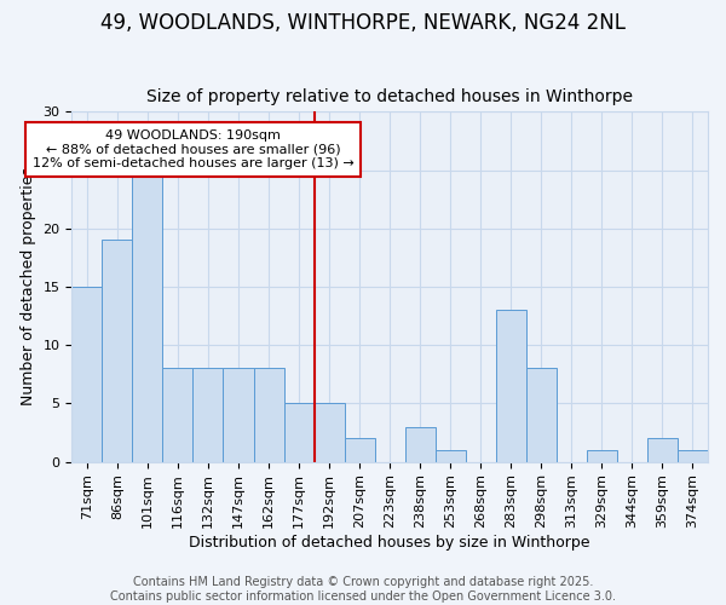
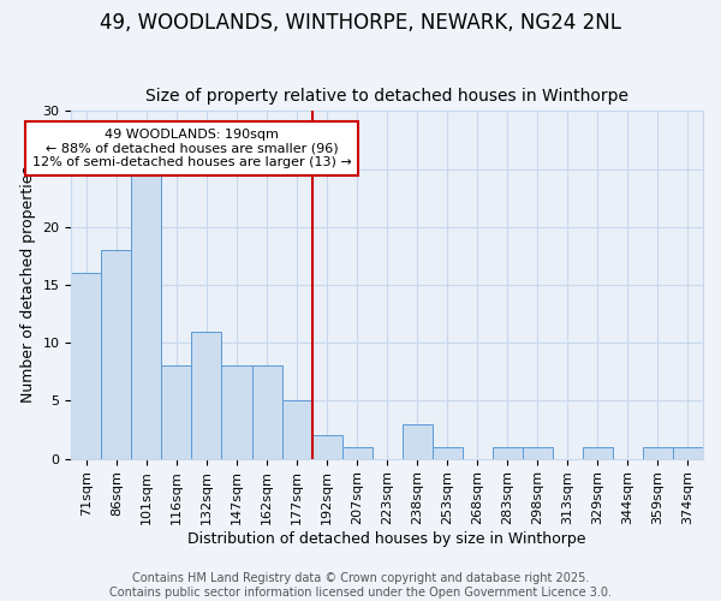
71sqm: 15 -> 16
86sqm: 19 -> 18
132sqm: 8 -> 11
192sqm: 5 -> 2
207sqm: 2 -> 1
283sqm: 13 -> 1
298sqm: 8 -> 1
359sqm: 2 -> 1
